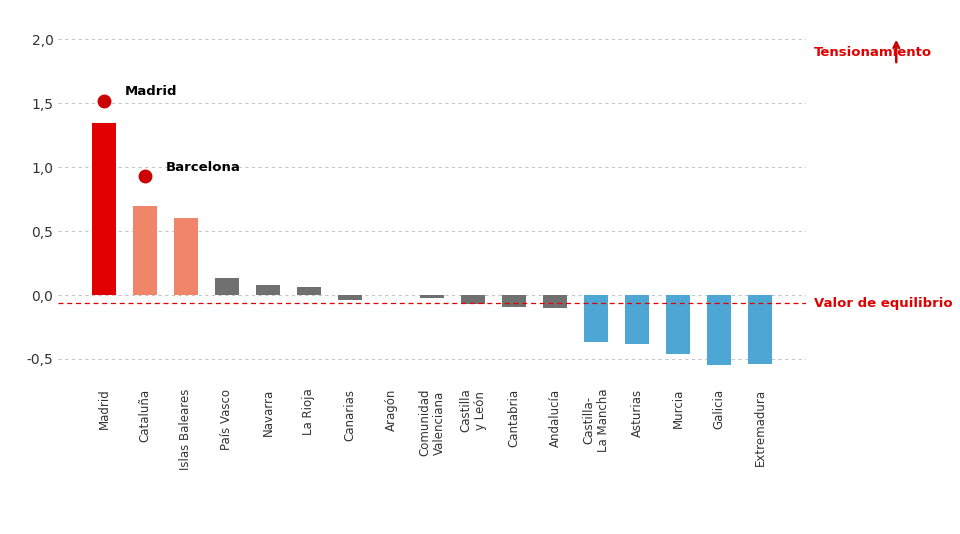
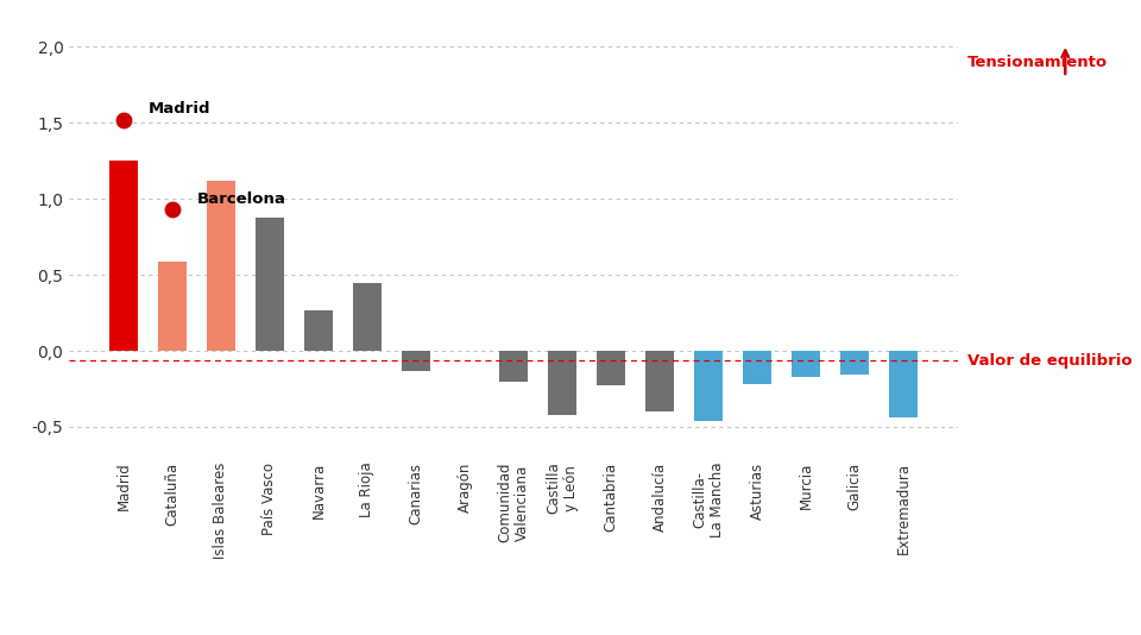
Madrid: 1,35 -> 1,25
Cataluña: 0,70 -> 0,59
Islas Baleares: 0,60 -> 1,12
País Vasco: 0,13 -> 0,88
Navarra: 0,08 -> 0,27
La Rioja: 0,06 -> 0,45
Canarias: -0,04 -> -0,13
Comunidad Valenciana: -0,02 -> -0,20
Castilla y León: -0,07 -> -0,42
Cantabria: -0,09 -> -0,23
Andalucía: -0,10 -> -0,40
Castilla- La Mancha: -0,37 -> -0,46
Asturias: -0,38 -> -0,22
Murcia: -0,46 -> -0,17
Galicia: -0,55 -> -0,16
Extremadura: -0,54 -> -0,44
